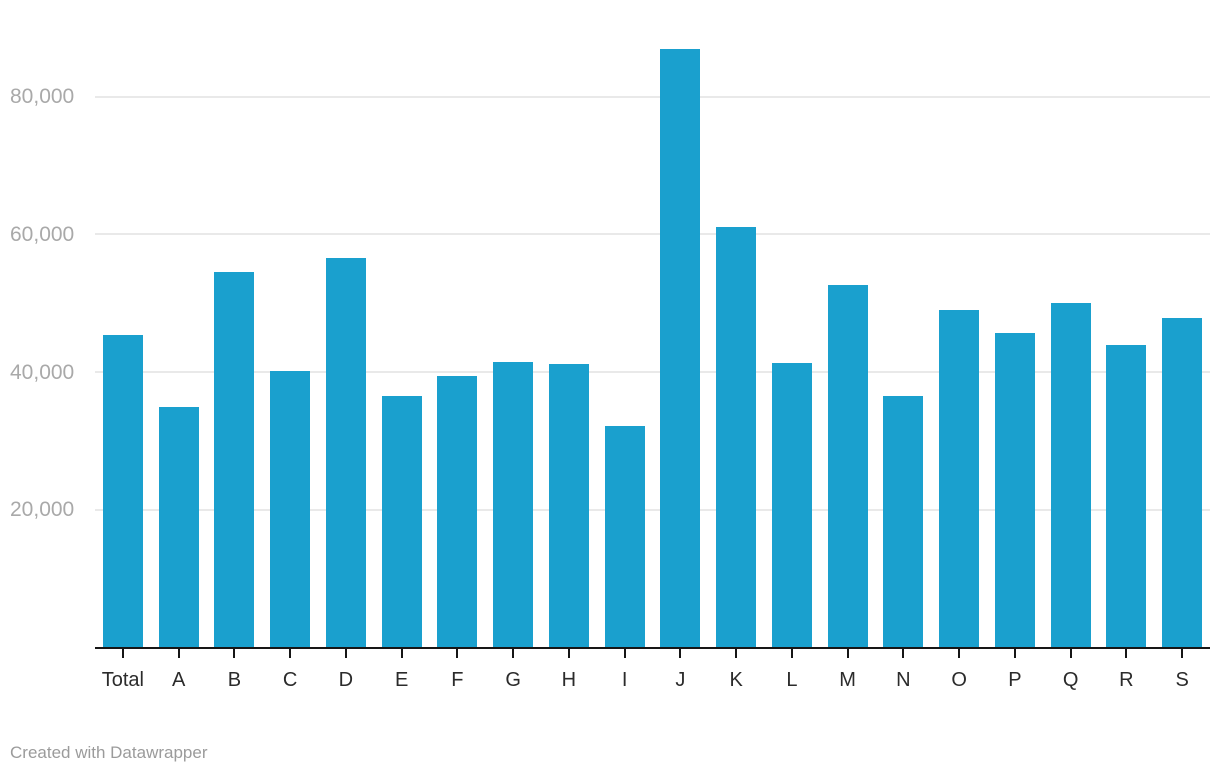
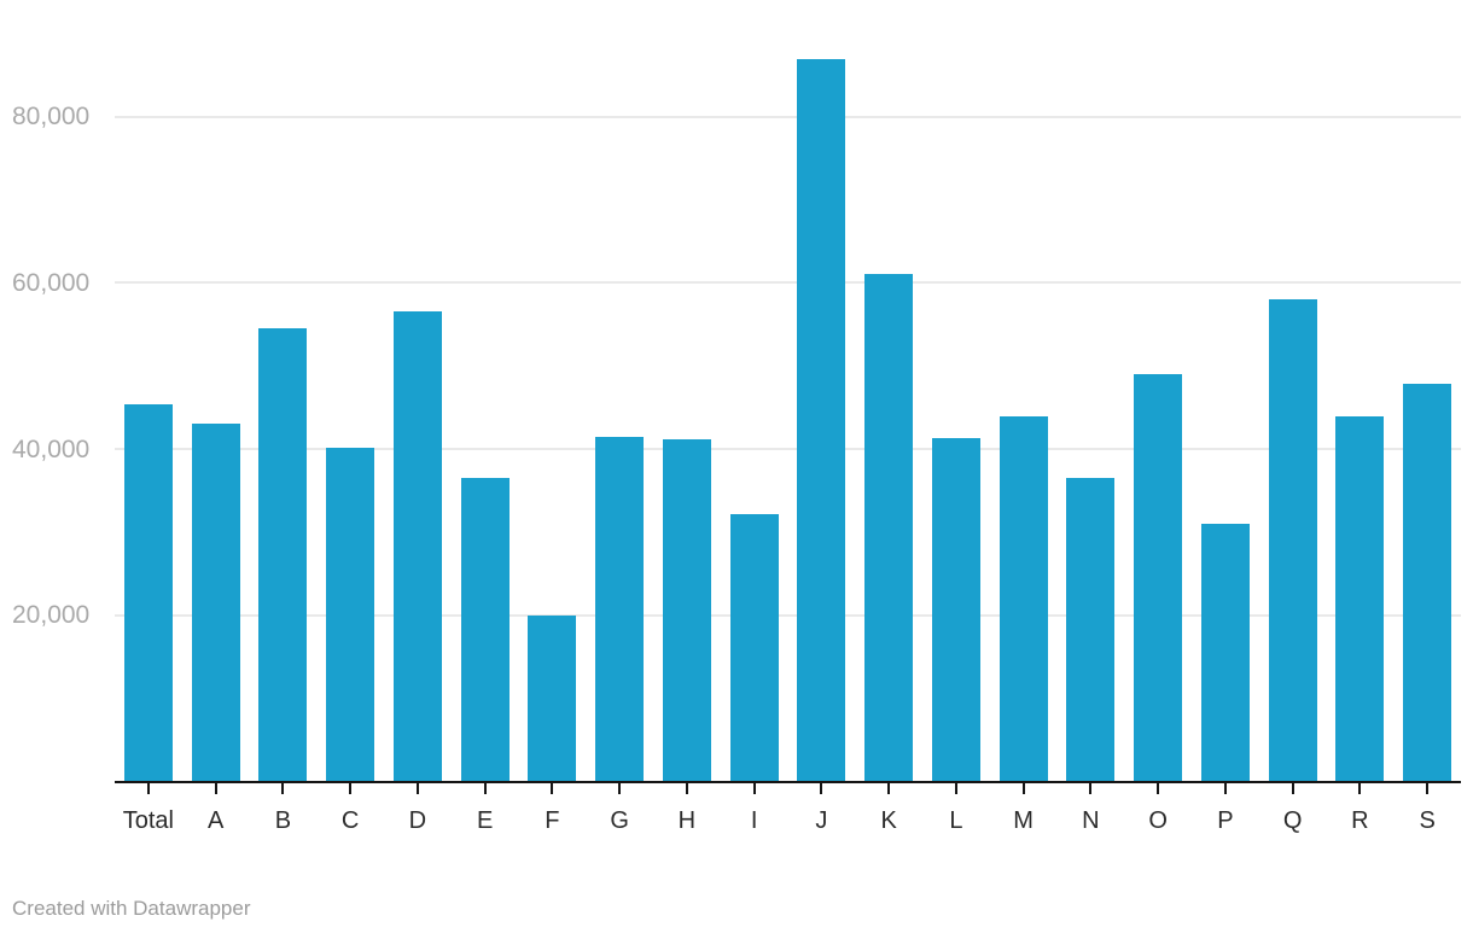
A: 35000 -> 43000
F: 40000 -> 20000
M: 53000 -> 44000
P: 46000 -> 31000
Q: 50000 -> 58000
